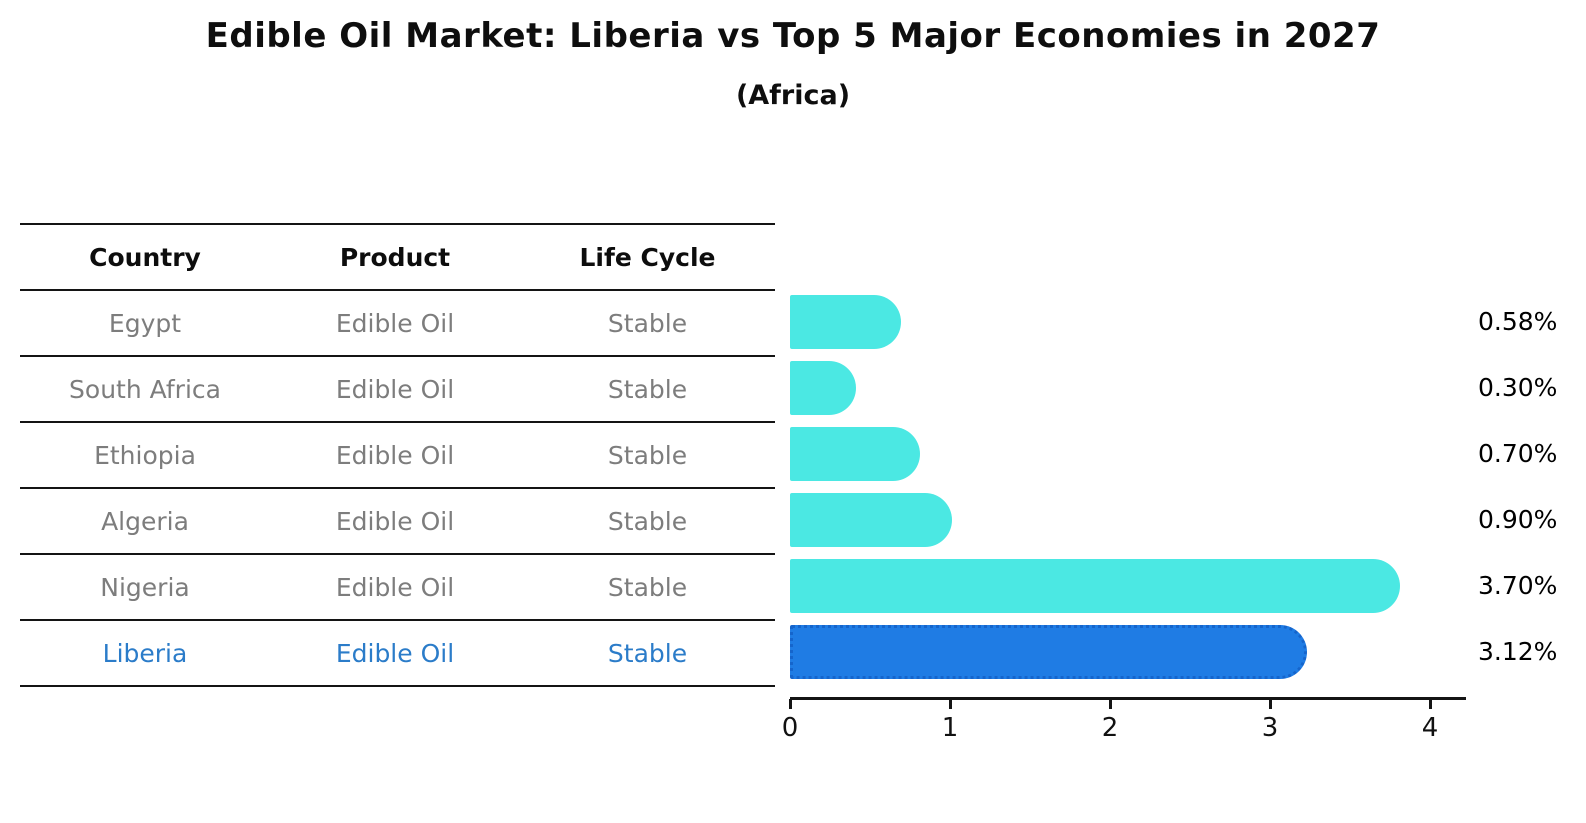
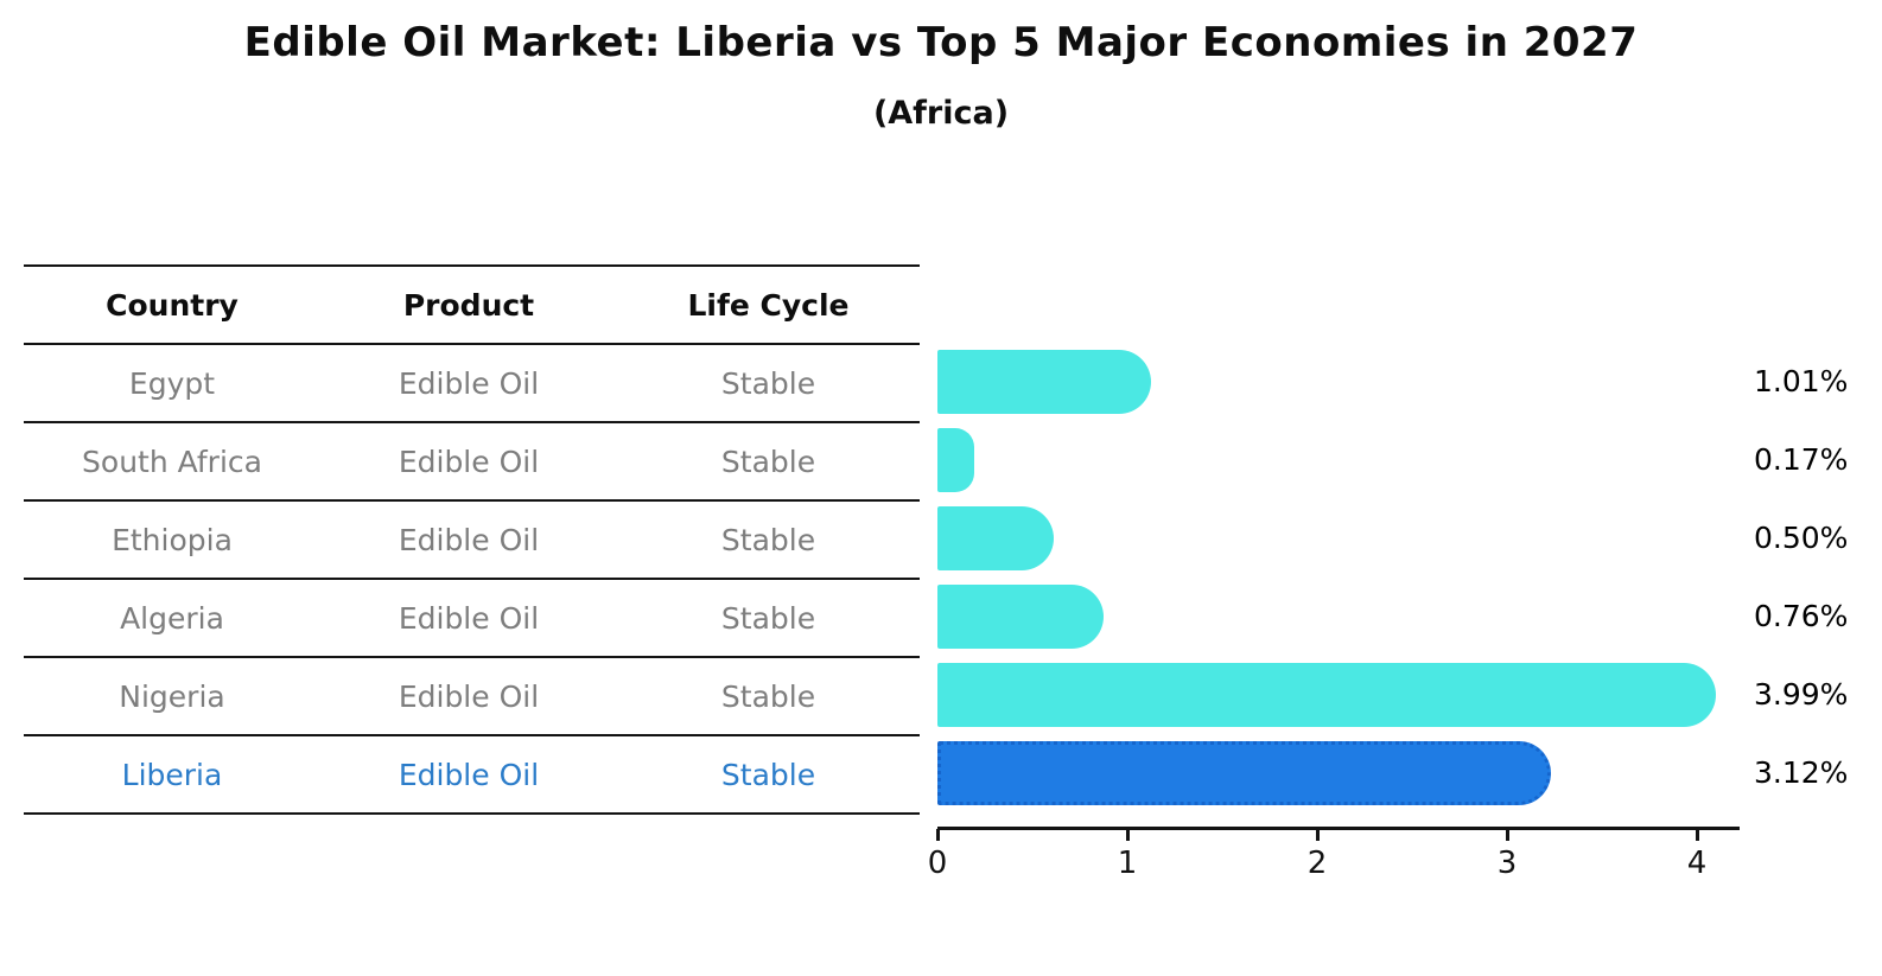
Egypt: 0.58% -> 1.01%
South Africa: 0.30% -> 0.17%
Ethiopia: 0.70% -> 0.50%
Algeria: 0.90% -> 0.76%
Nigeria: 3.70% -> 3.99%
